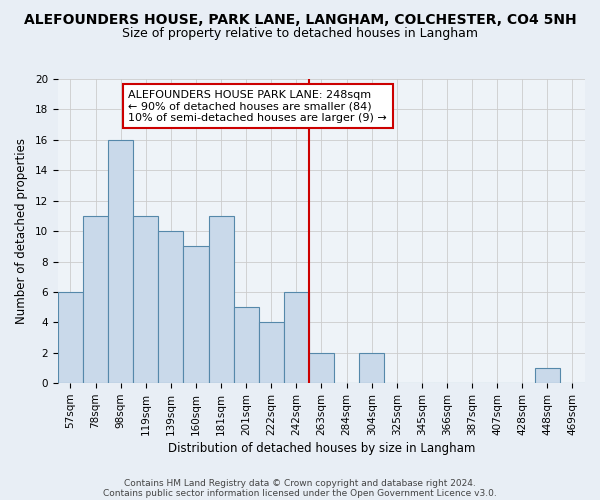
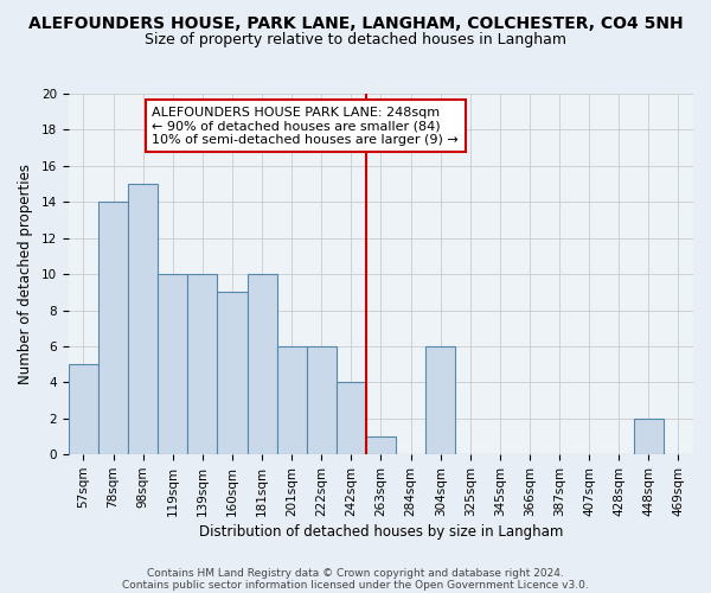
57sqm: 6 -> 5
78sqm: 11 -> 14
98sqm: 16 -> 15
119sqm: 11 -> 10
181sqm: 11 -> 10
201sqm: 5 -> 6
222sqm: 4 -> 6
242sqm: 6 -> 4
263sqm: 2 -> 1
304sqm: 2 -> 6
448sqm: 1 -> 2
